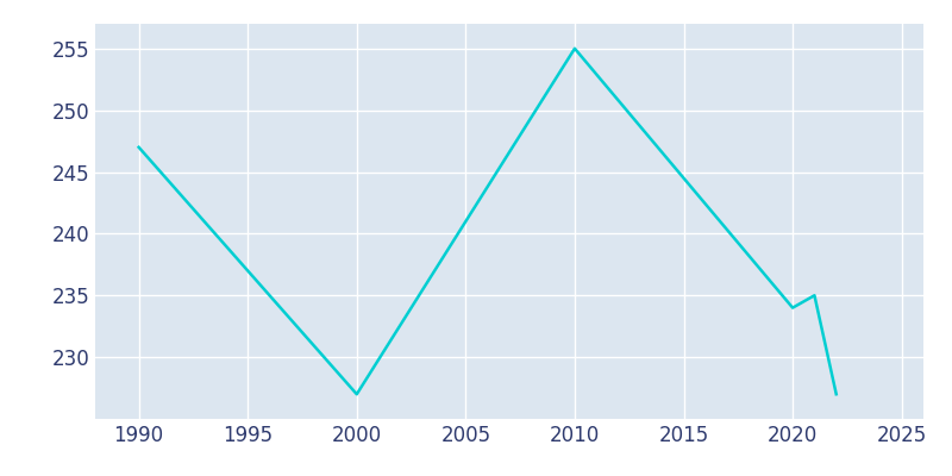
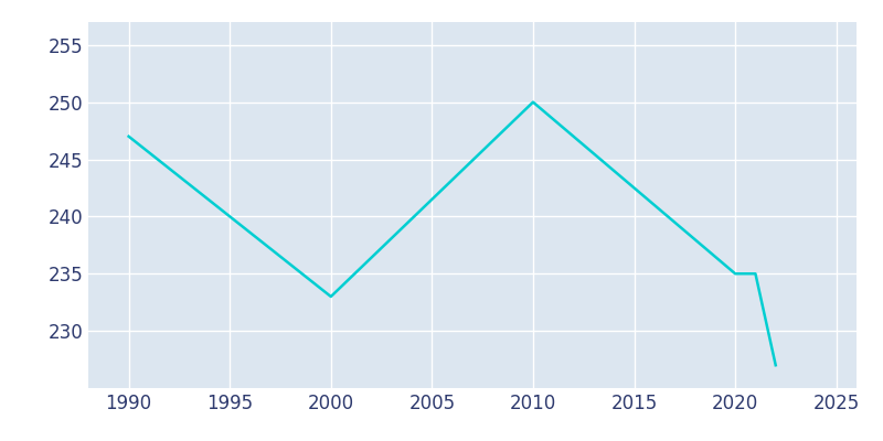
2000: 227 -> 233
2010: 255 -> 250
2020: 234 -> 235
